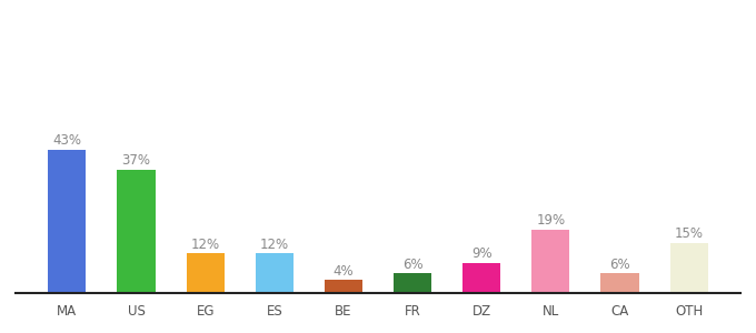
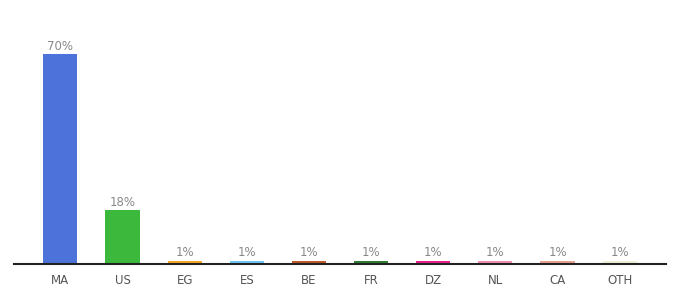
MA: 43% -> 70%
US: 37% -> 18%
EG: 12% -> 1%
ES: 12% -> 1%
BE: 4% -> 1%
FR: 6% -> 1%
DZ: 9% -> 1%
NL: 19% -> 1%
CA: 6% -> 1%
OTH: 15% -> 1%
